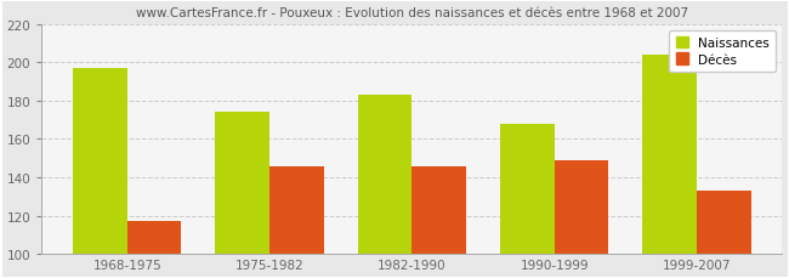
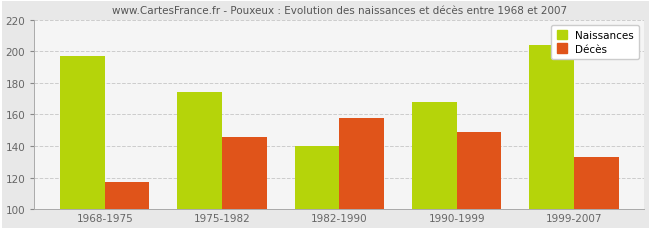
Naissances/1982-1990: 183 -> 140
Décès/1982-1990: 146 -> 158
